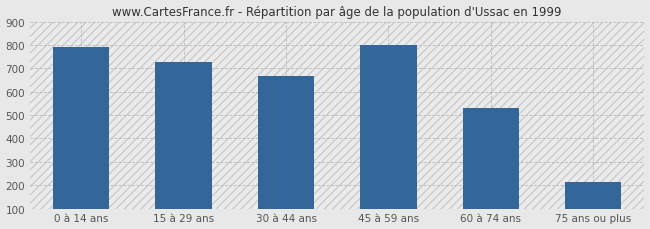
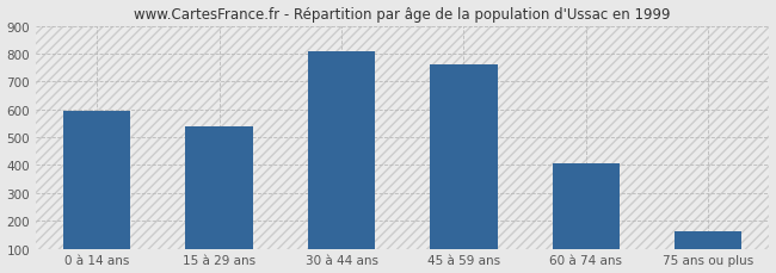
0 à 14 ans: 790 -> 593
15 à 29 ans: 725 -> 540
30 à 44 ans: 665 -> 808
45 à 59 ans: 800 -> 760
60 à 74 ans: 530 -> 405
75 ans ou plus: 215 -> 163
